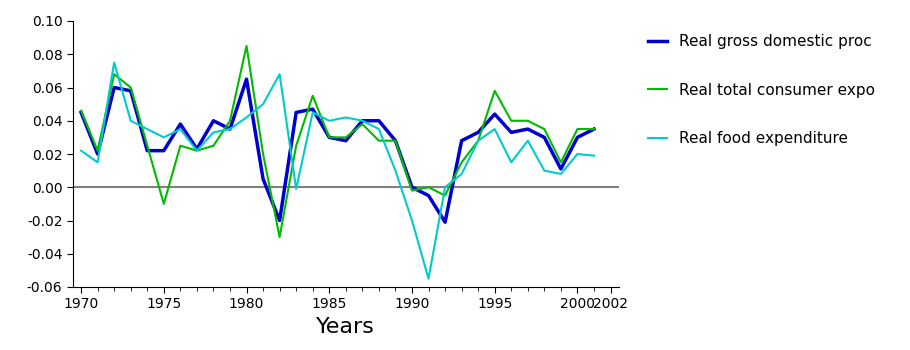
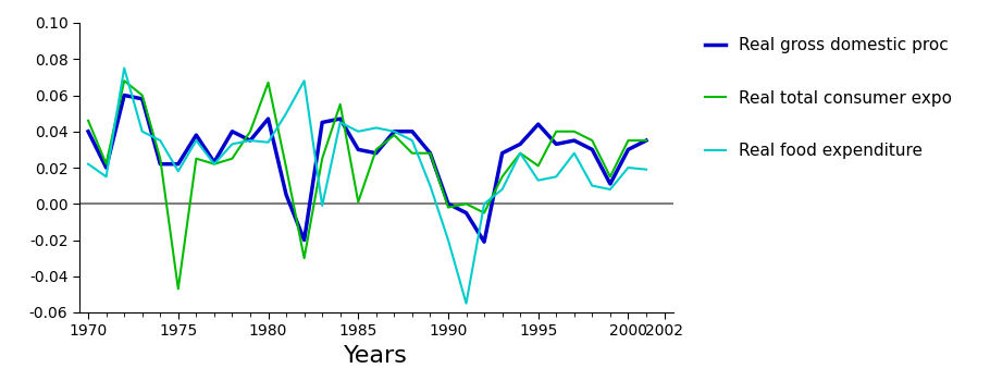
Real gross domestic proc/1970: 0.045 -> 0.040
Real total consumer expo/1975: -0.010 -> -0.047
Real food expenditure/1975: 0.030 -> 0.018
Real gross domestic proc/1980: 0.065 -> 0.047
Real total consumer expo/1980: 0.085 -> 0.067
Real food expenditure/1980: 0.042 -> 0.034
Real total consumer expo/1985: 0.030 -> 0.001
Real total consumer expo/1995: 0.058 -> 0.021
Real food expenditure/1995: 0.035 -> 0.013
